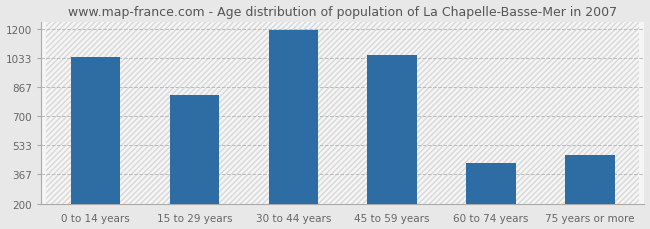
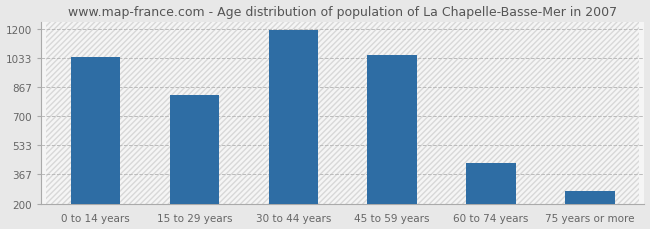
75 years or more: 480 -> 280
